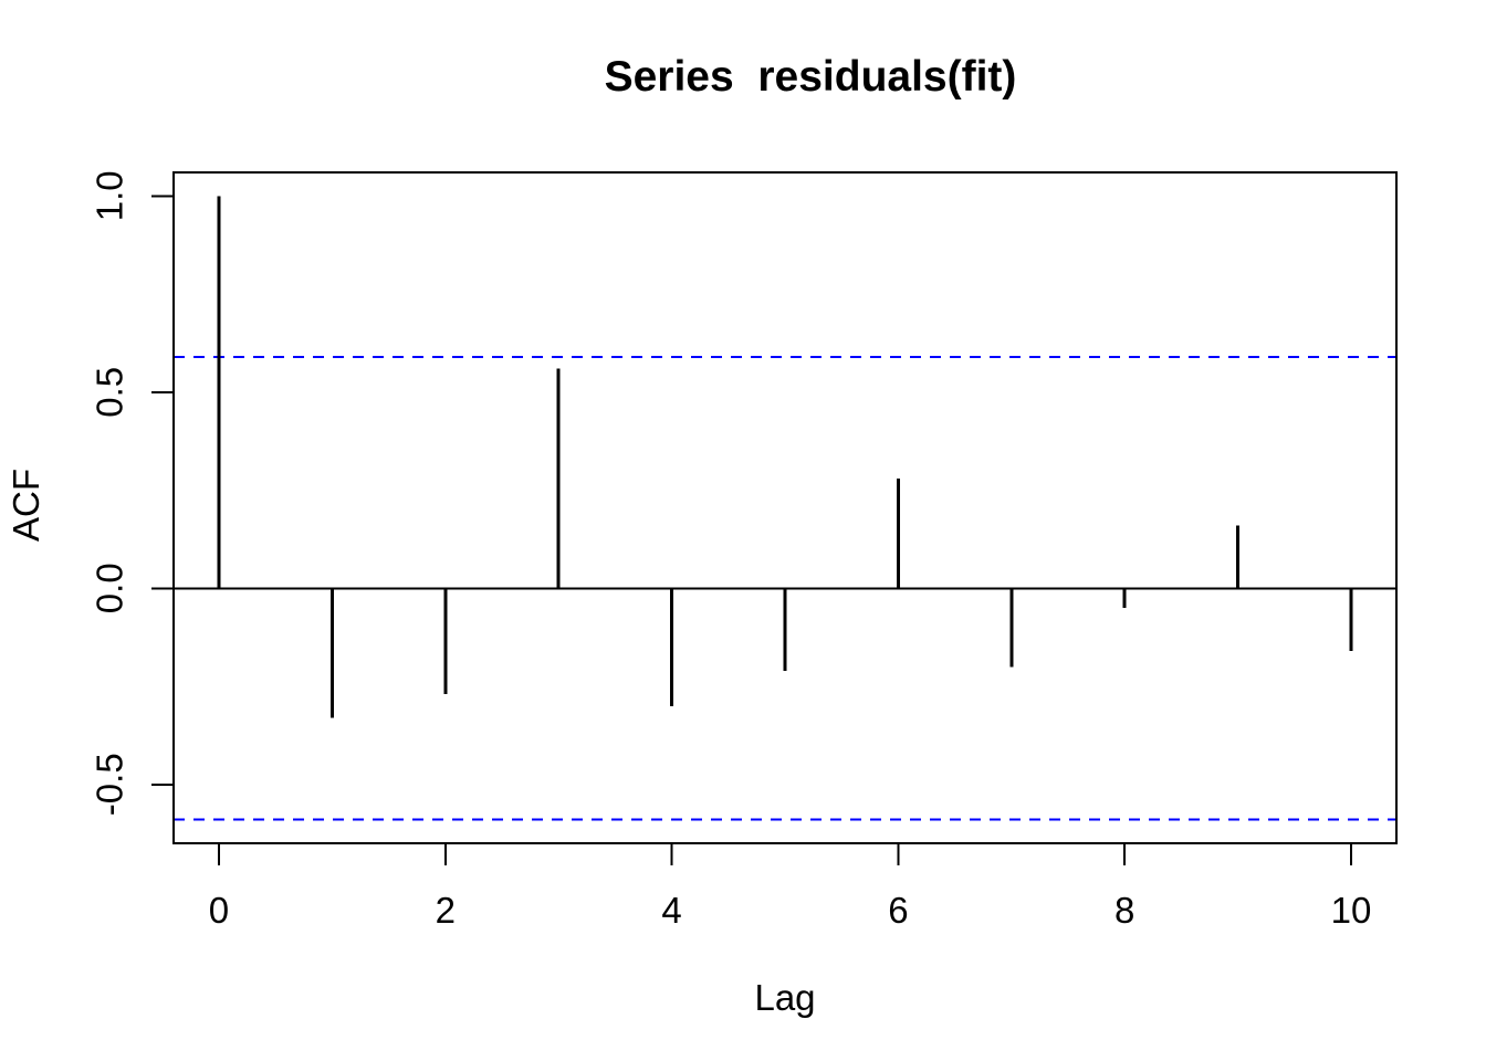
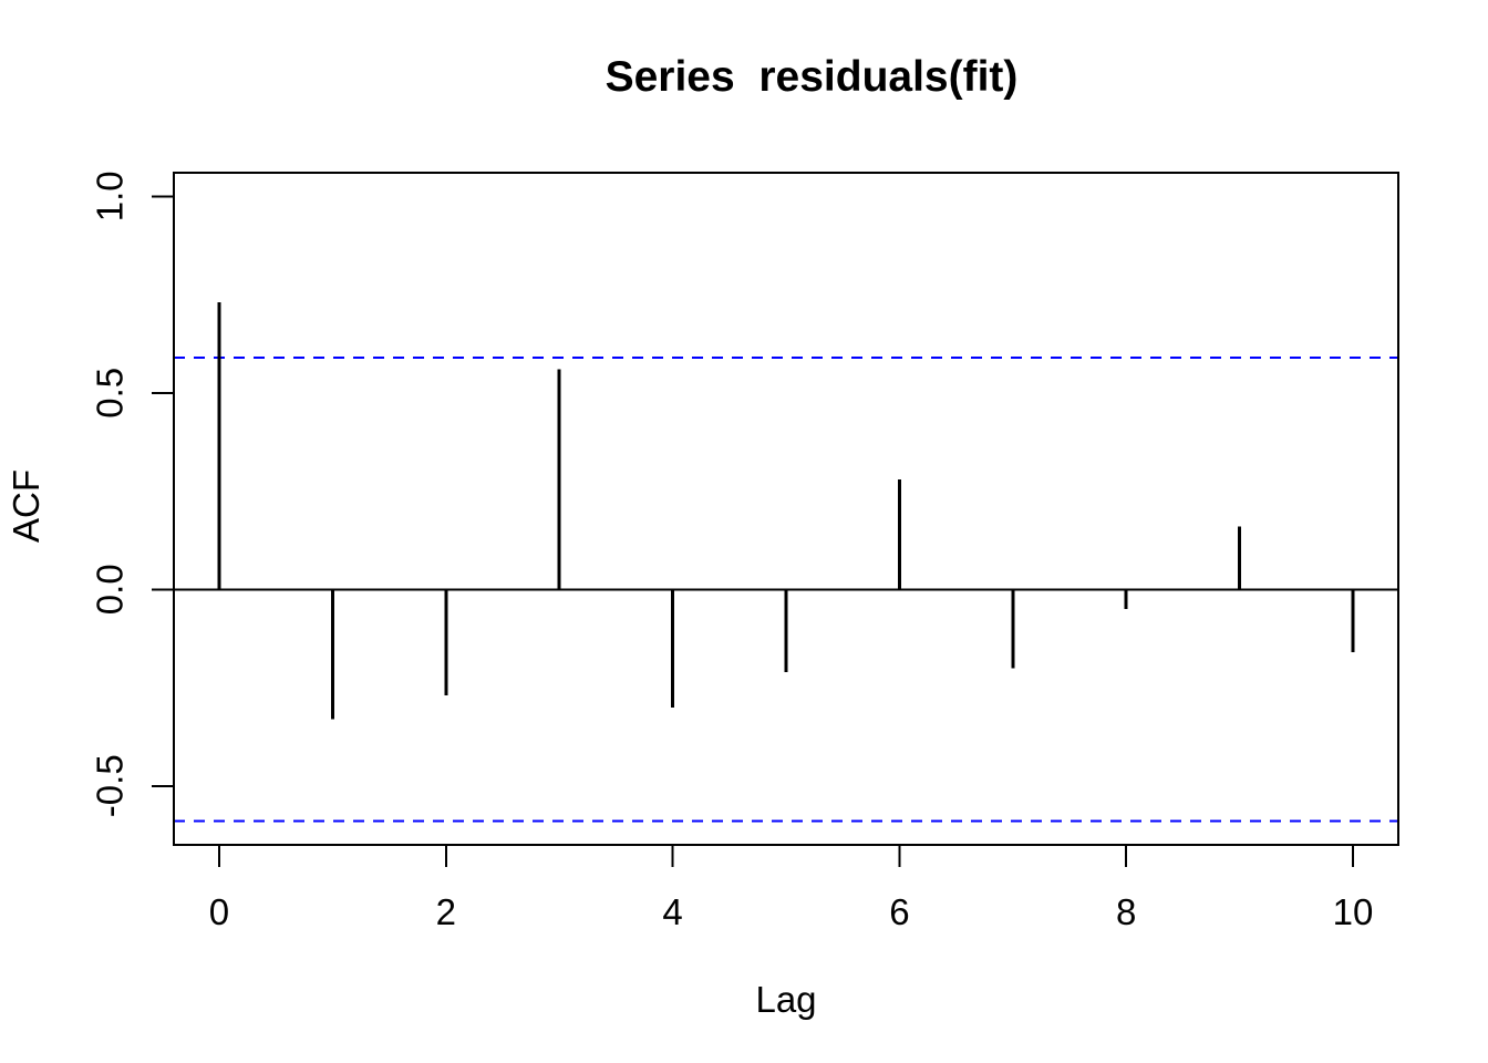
0: 1.00 -> 0.73
